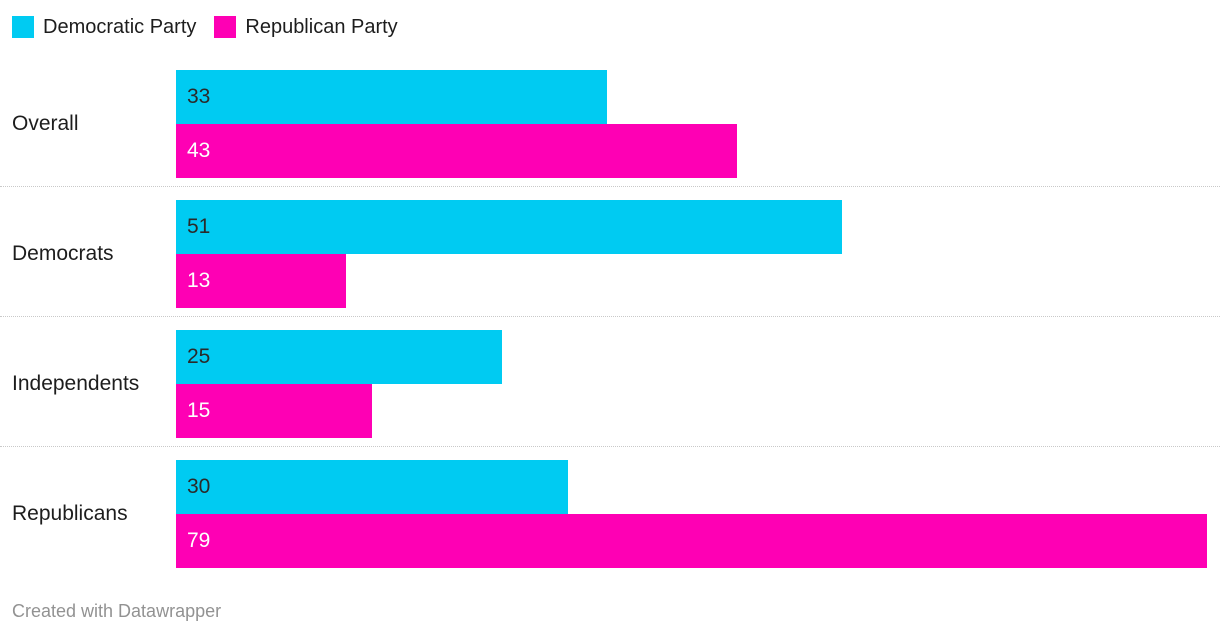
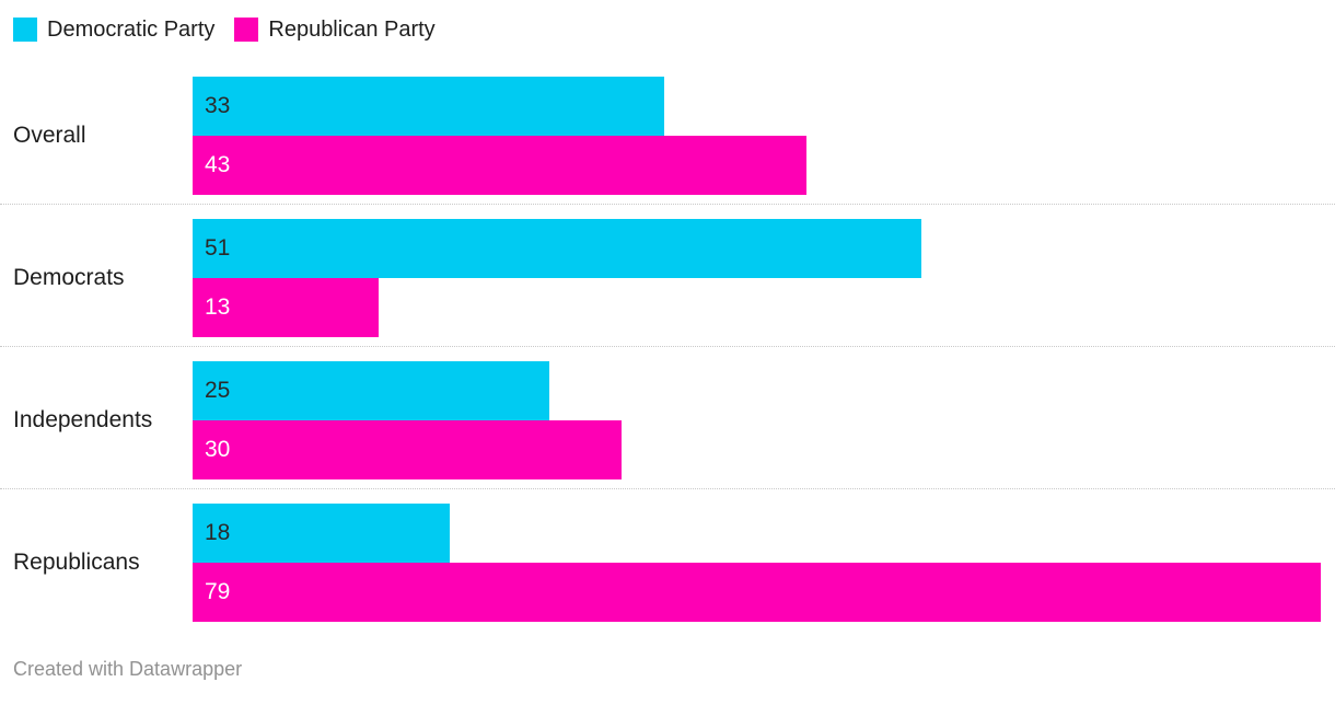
Republican Party/Independents: 15 -> 30
Democratic Party/Republicans: 30 -> 18
